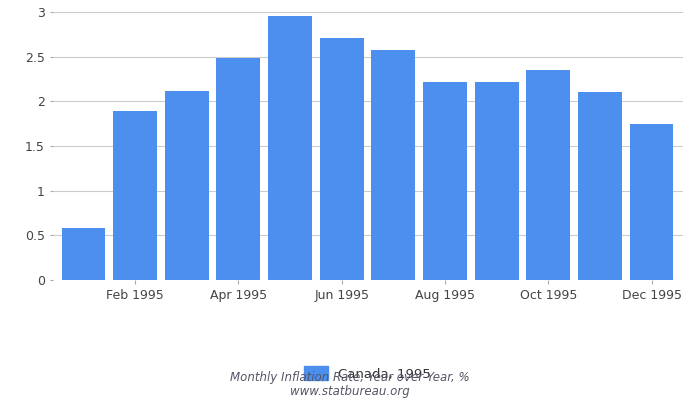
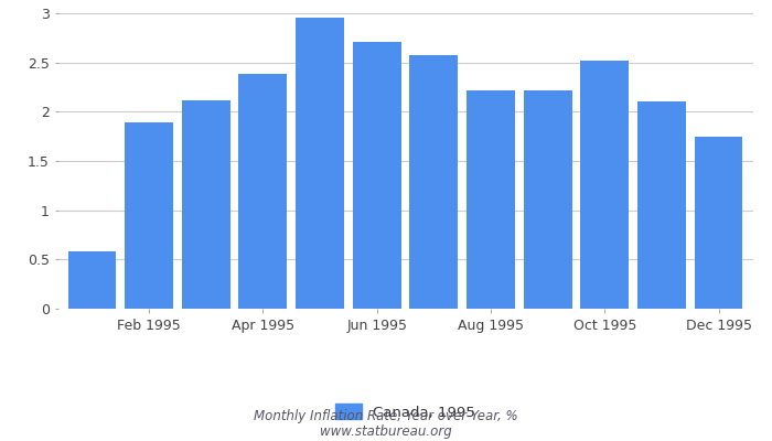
Apr 1995: 2.48 -> 2.38
Oct 1995: 2.35 -> 2.52
